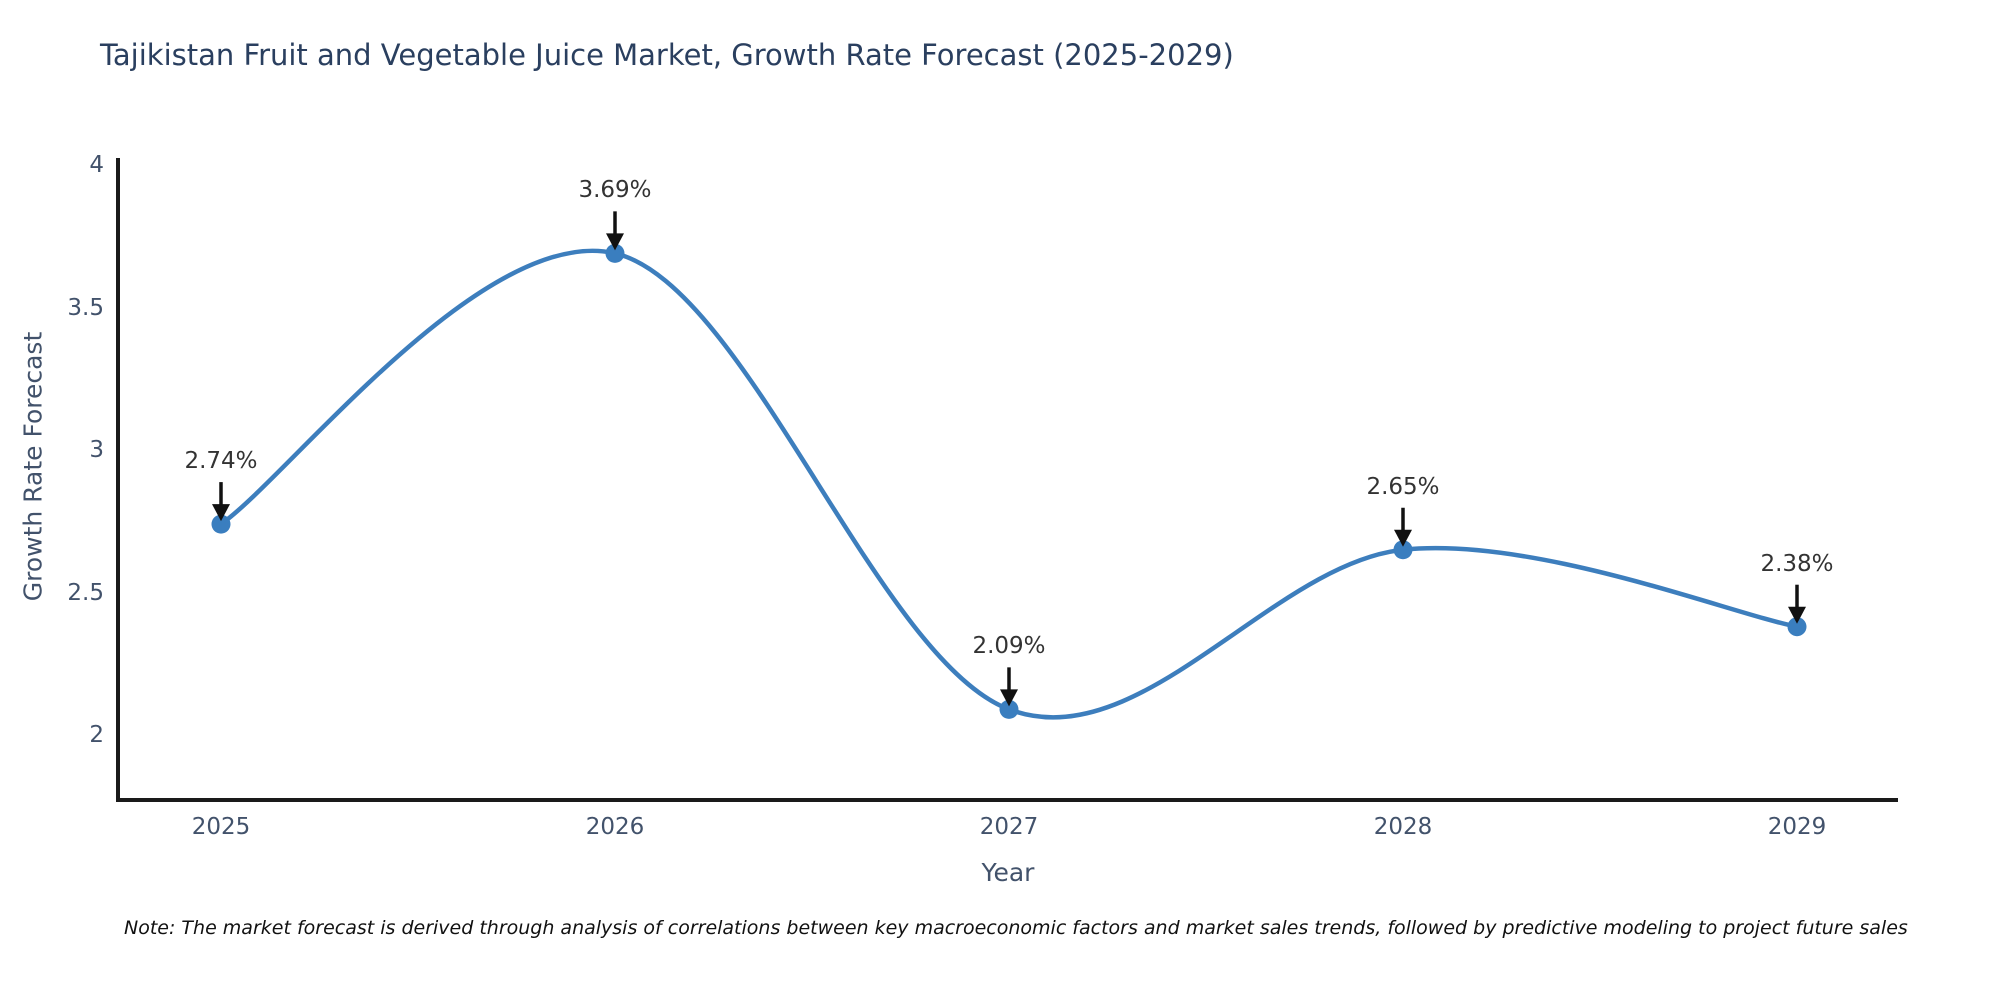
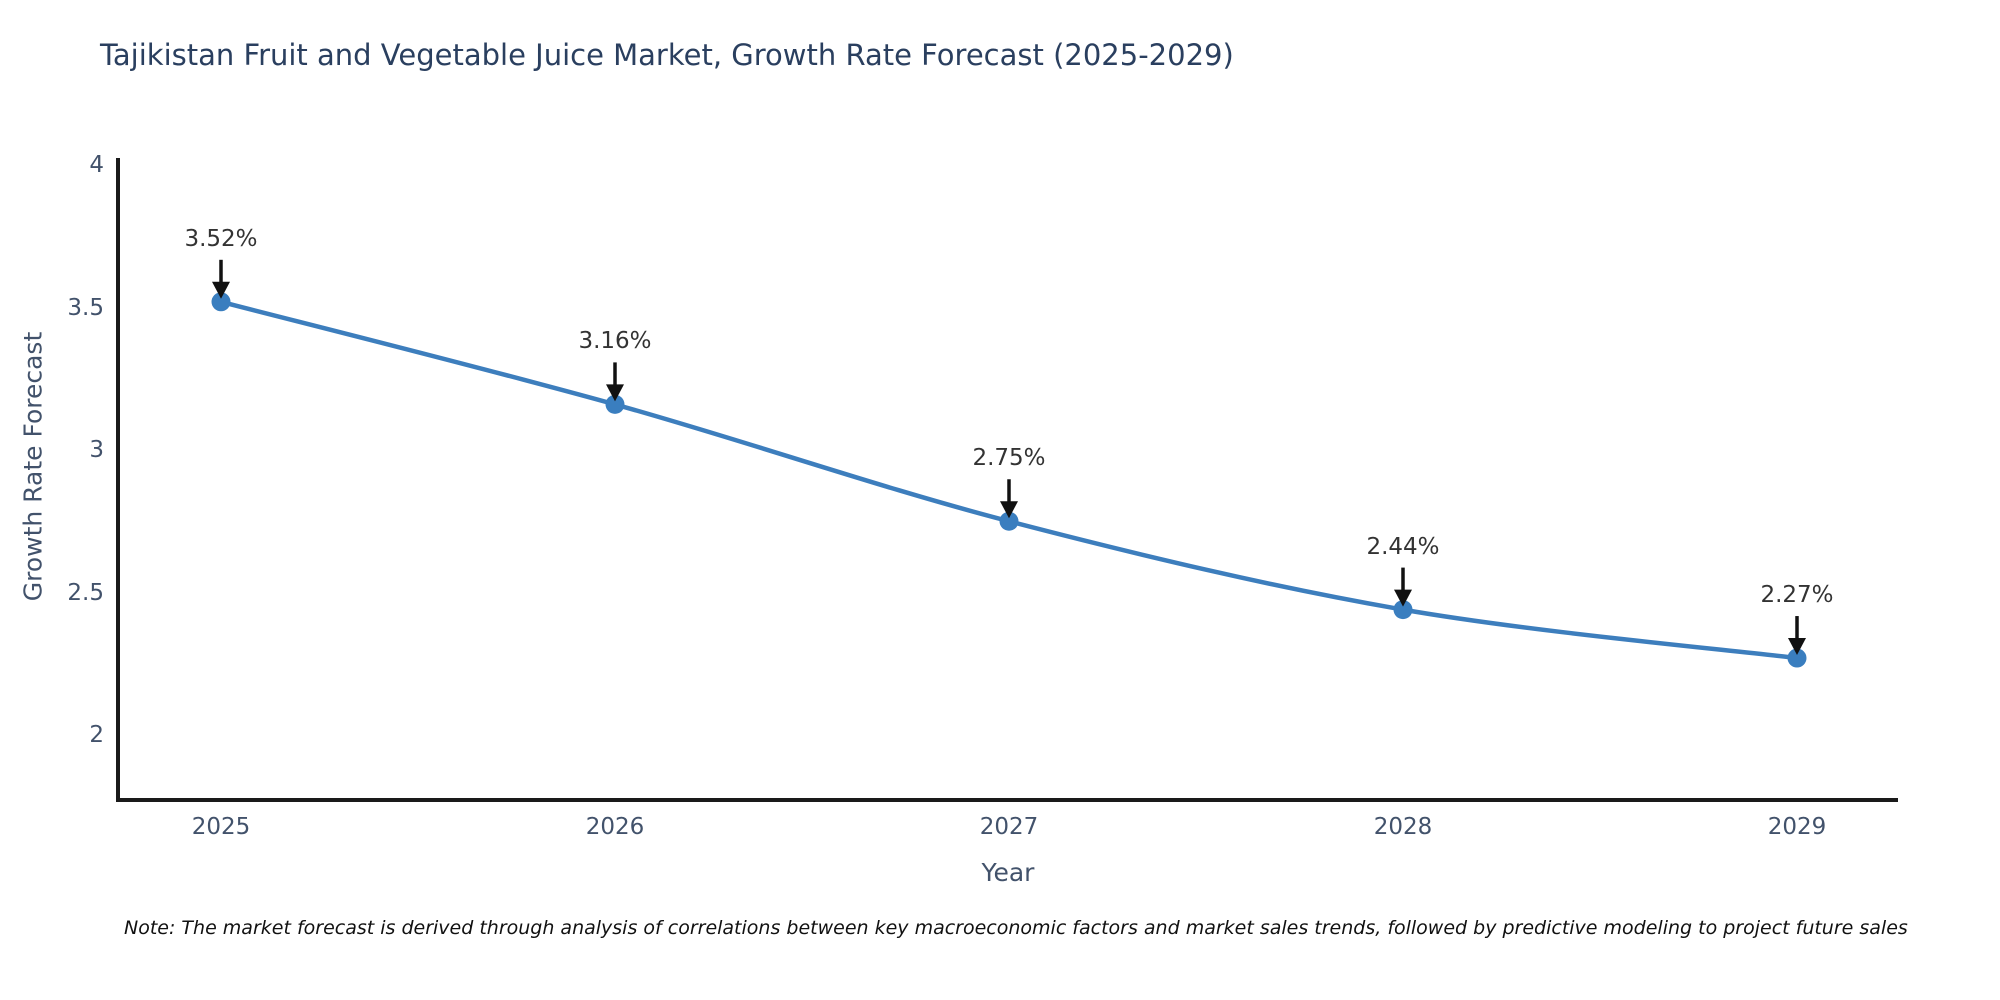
2025: 2.74% -> 3.52%
2026: 3.69% -> 3.16%
2027: 2.09% -> 2.75%
2028: 2.65% -> 2.44%
2029: 2.38% -> 2.27%
